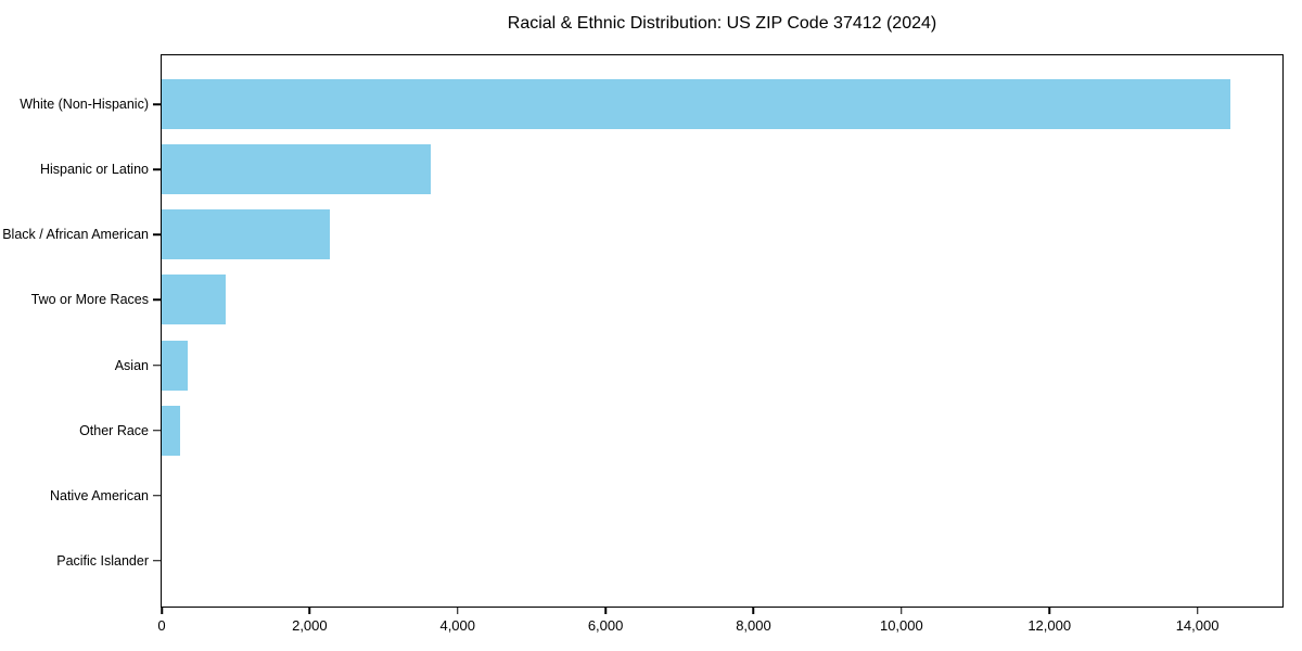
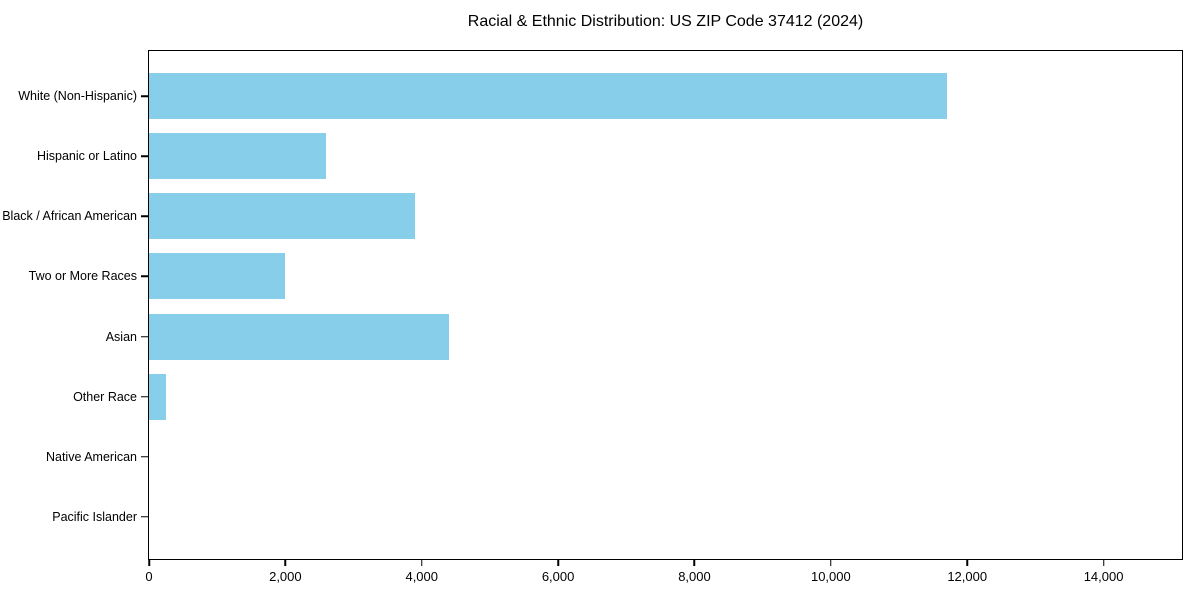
White (Non-Hispanic): 14400 -> 11700
Hispanic or Latino: 3600 -> 2600
Black / African American: 2300 -> 3900
Two or More Races: 900 -> 2000
Asian: 400 -> 4400
